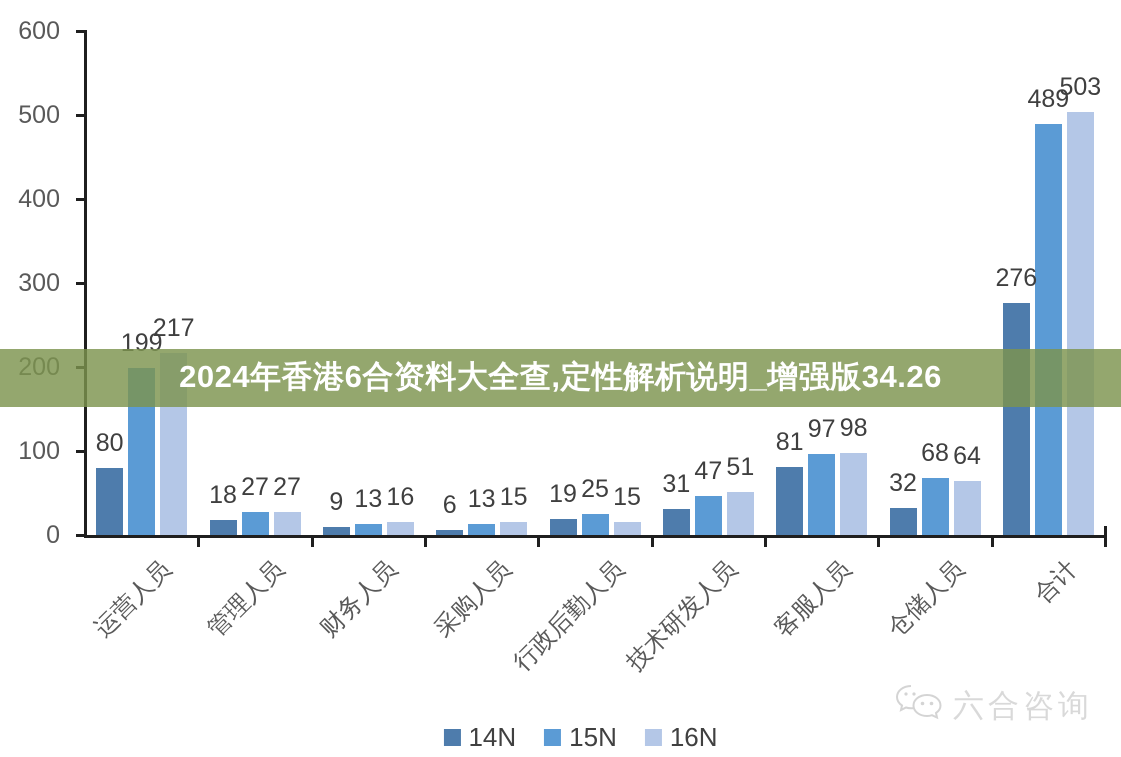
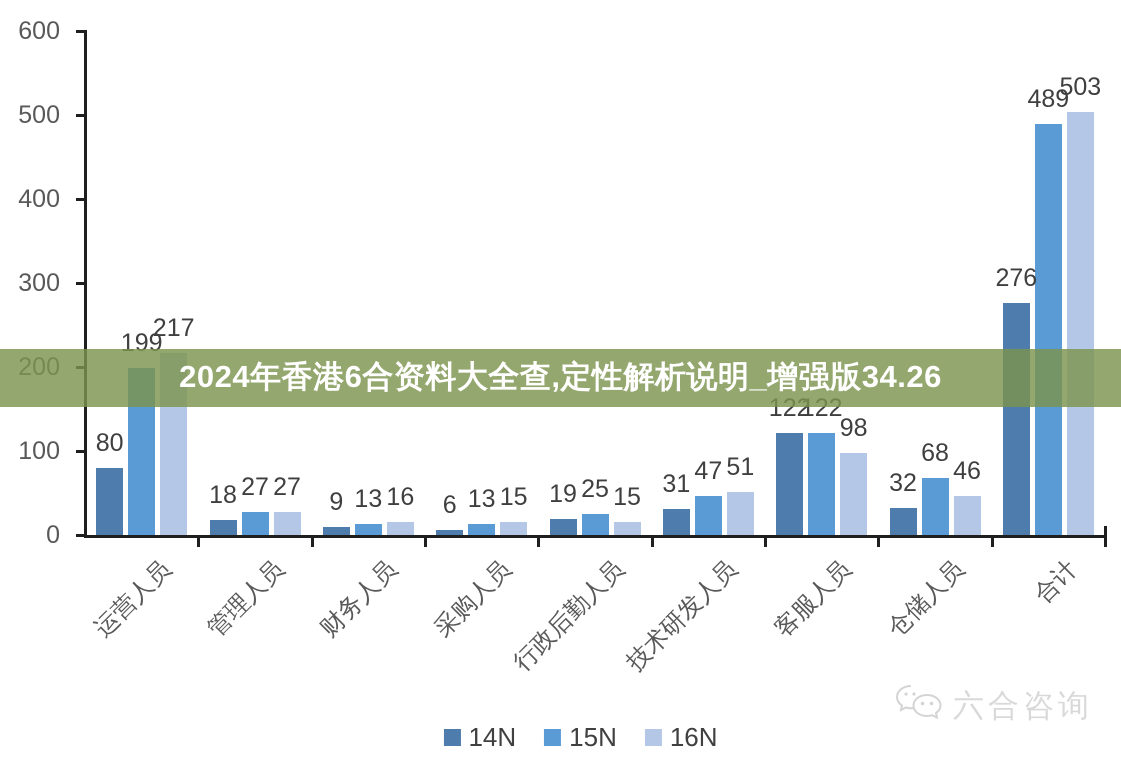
14N/客服人员: 81 -> 122
15N/客服人员: 97 -> 122
16N/仓储人员: 64 -> 46
